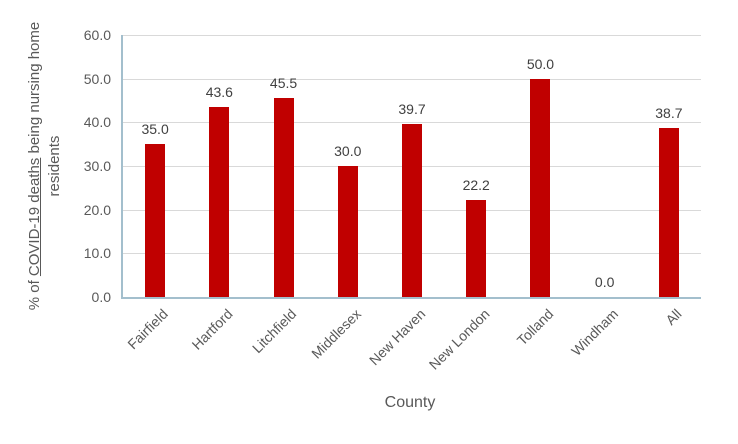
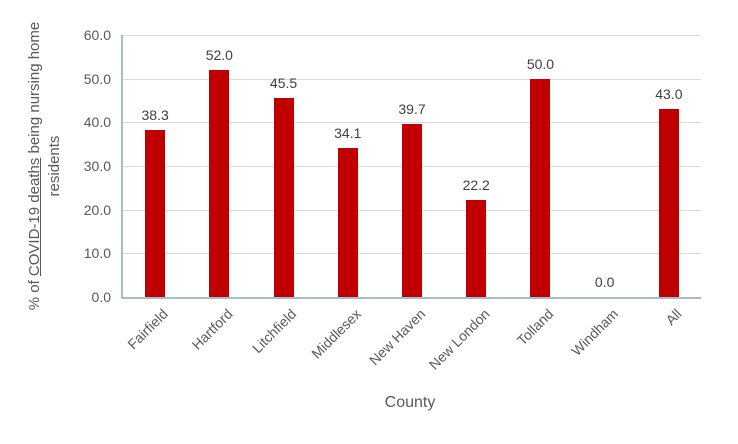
Fairfield: 35.0 -> 38.3
Hartford: 43.6 -> 52.0
Middlesex: 30.0 -> 34.1
All: 38.7 -> 43.0
